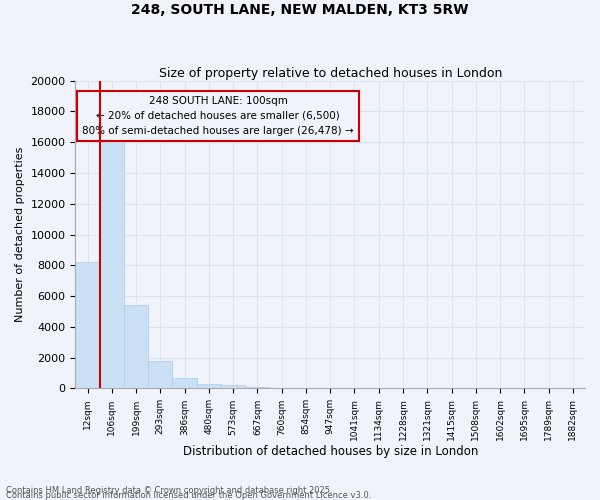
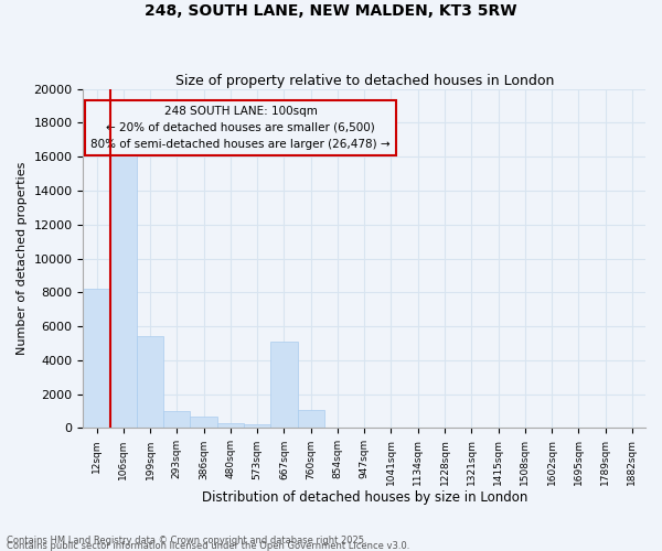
293sqm: 1800 -> 1000
667sqm: 100 -> 5100
760sqm: 0 -> 1100
